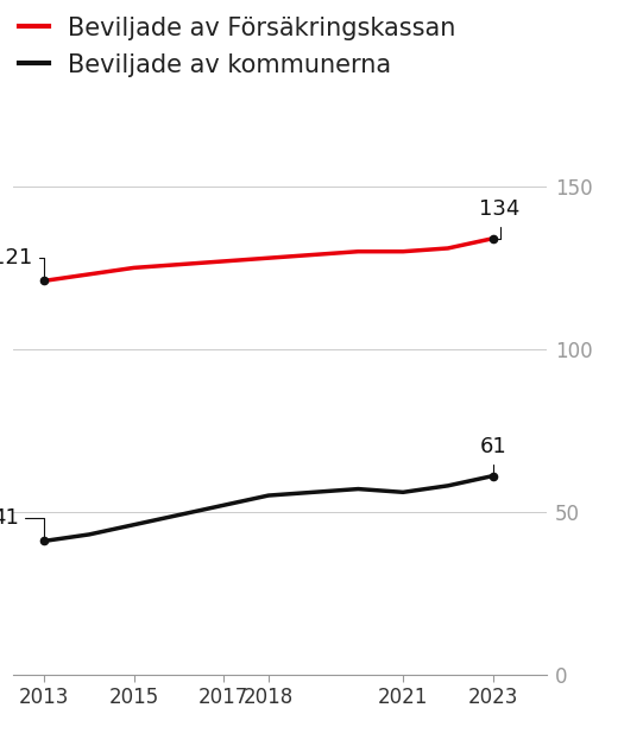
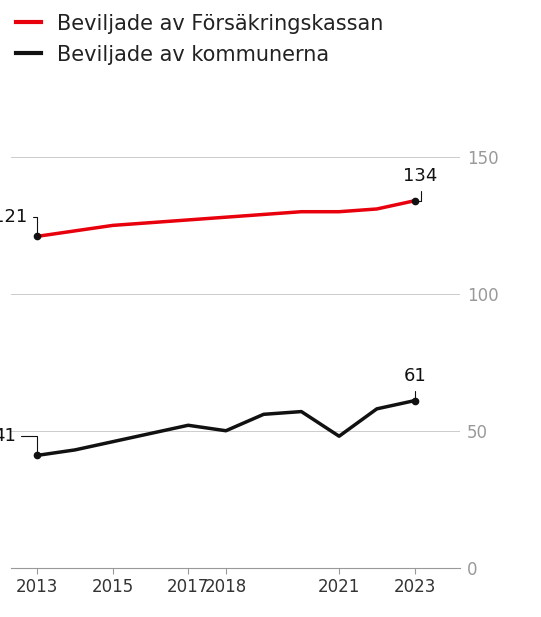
Beviljade av kommunerna/2018: 55 -> 50
Beviljade av kommunerna/2021: 56 -> 48
